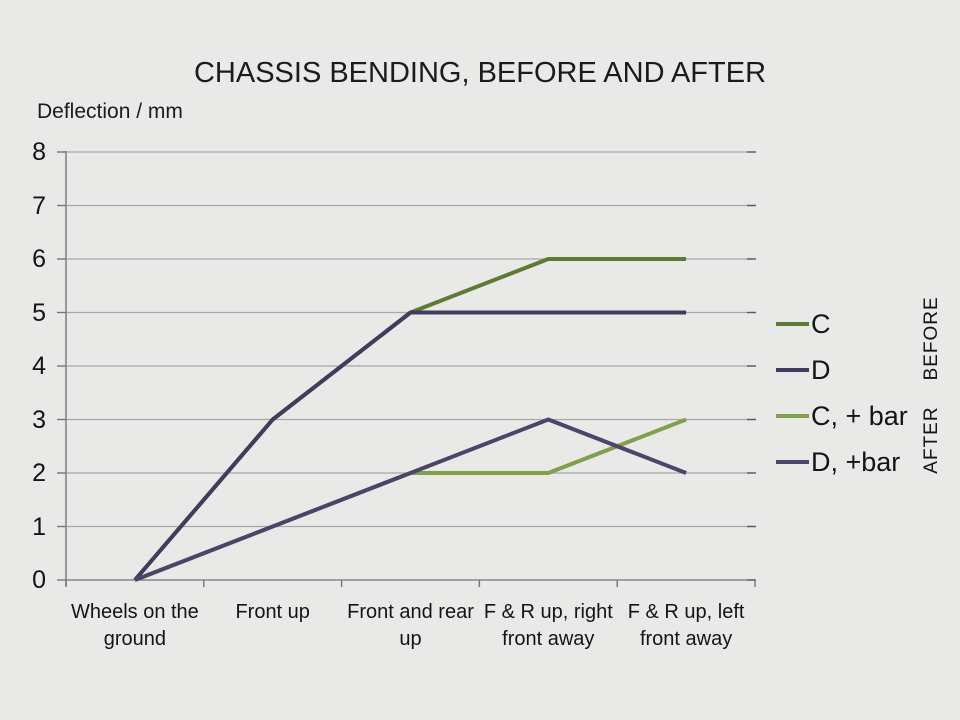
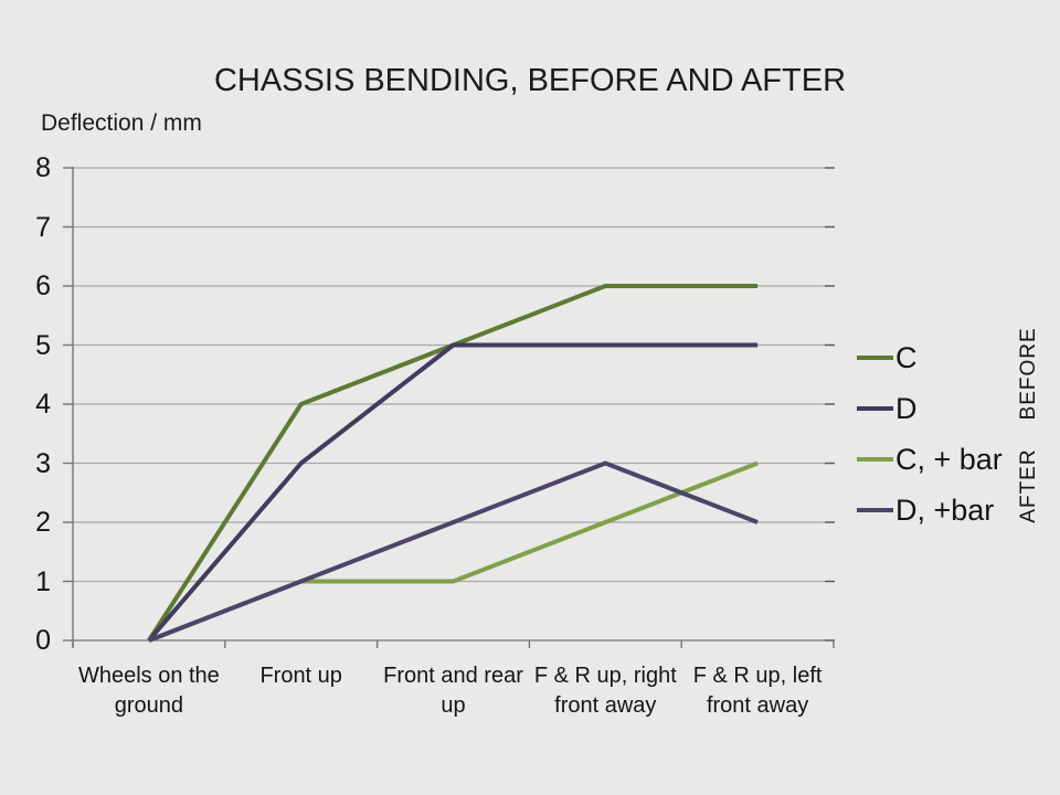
C/Front up: 3 -> 4
C, + bar/Front and rear up: 2 -> 1
